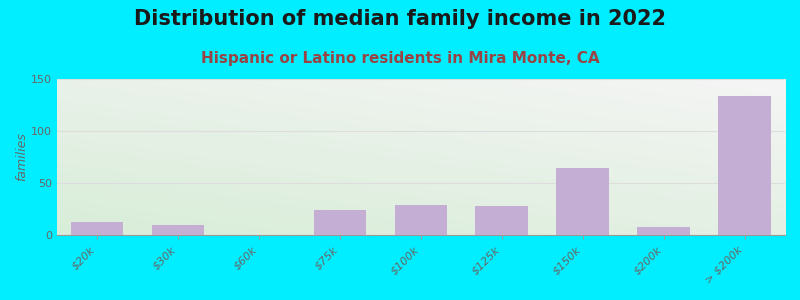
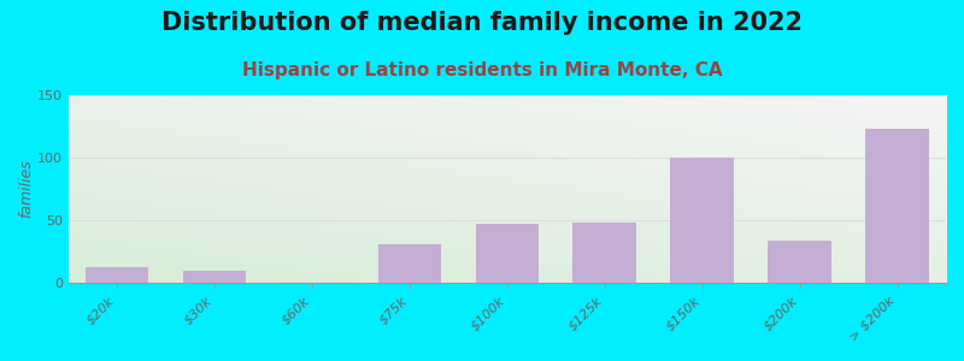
$75k: 24 -> 31
$100k: 29 -> 47
$125k: 28 -> 48
$150k: 64 -> 100
$200k: 8 -> 34
> $200k: 134 -> 123
